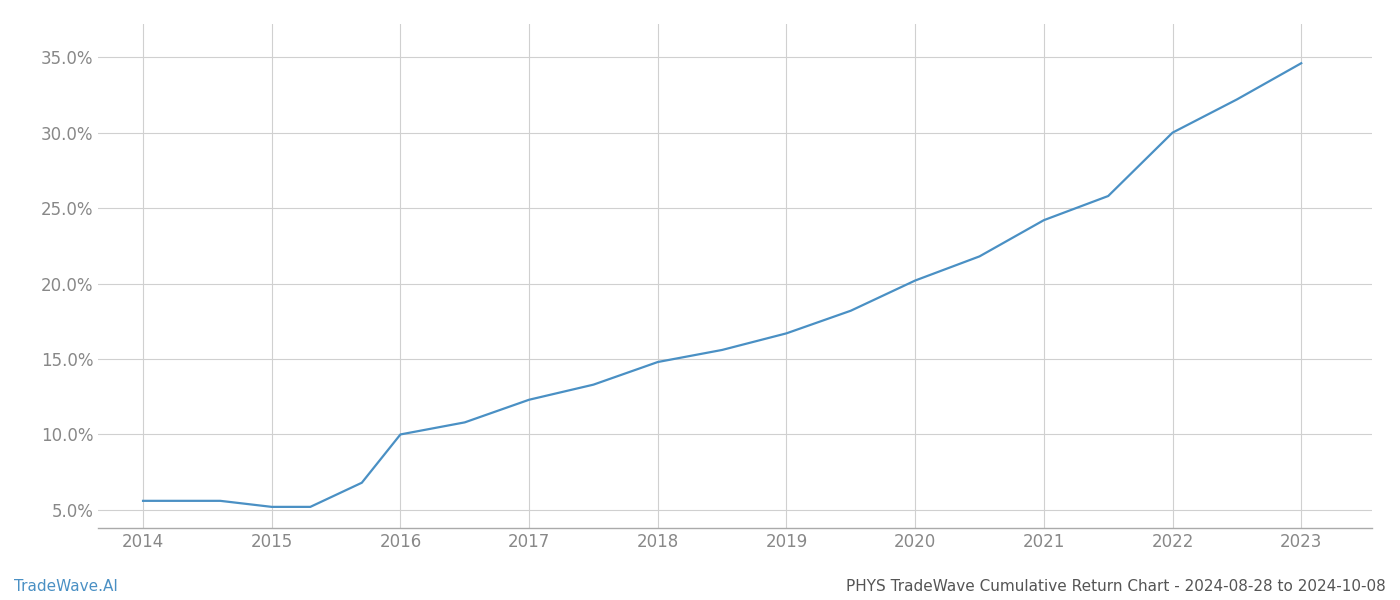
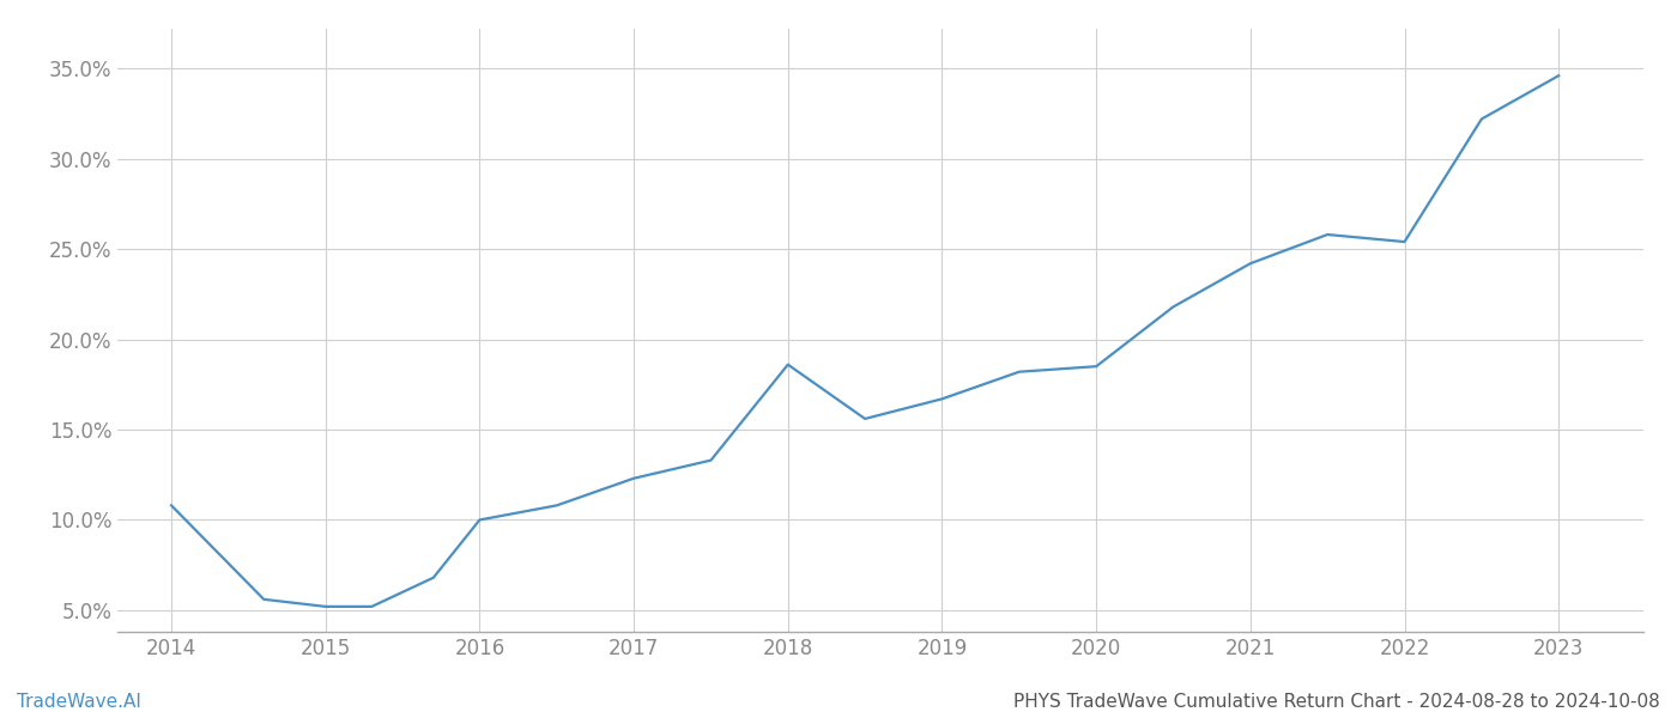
2014: 5.6% -> 10.8%
2018: 14.8% -> 18.6%
2020: 20.2% -> 18.5%
2022: 30.0% -> 25.4%
